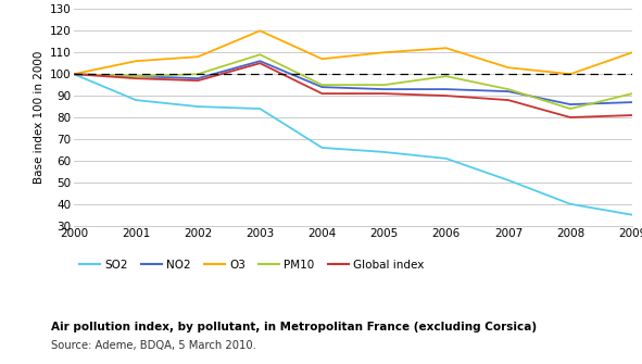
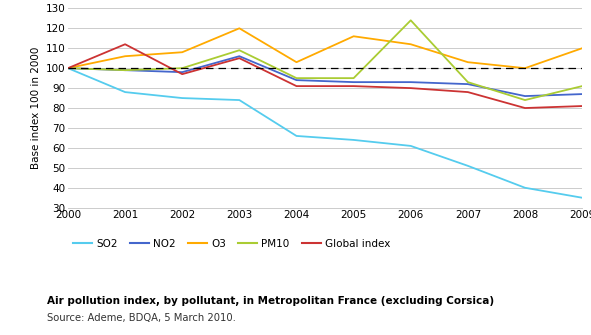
Global index/2001: 98 -> 112
O3/2004: 107 -> 103
O3/2005: 110 -> 116
PM10/2006: 99 -> 124
